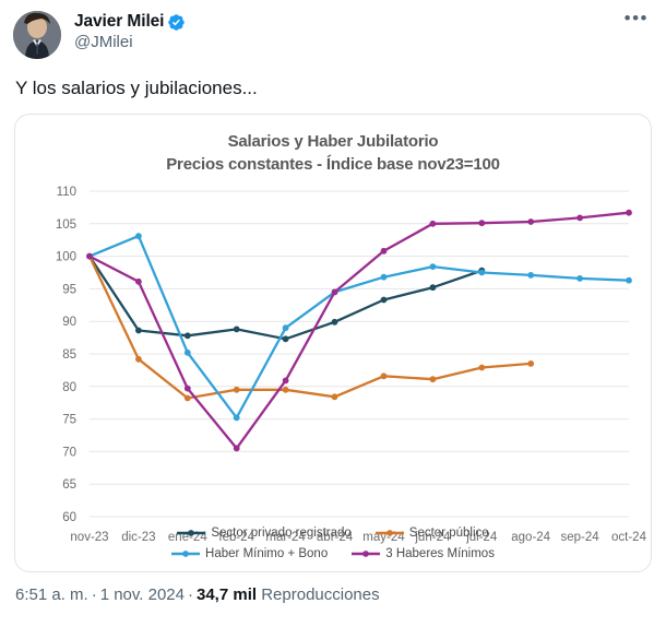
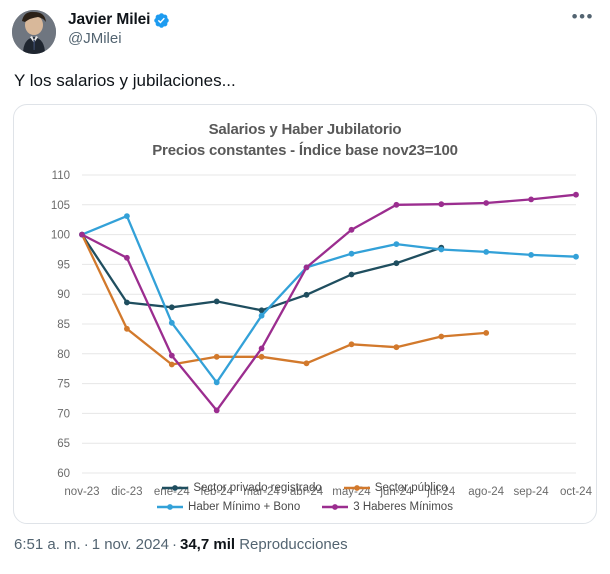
Haber Mínimo + Bono/mar-24: 89 -> 86
